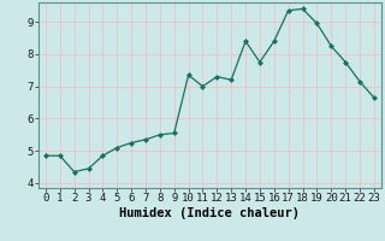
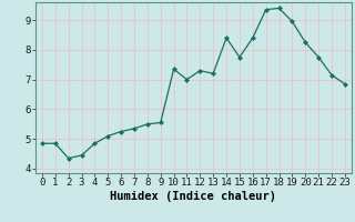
23: 6.65 -> 6.85
